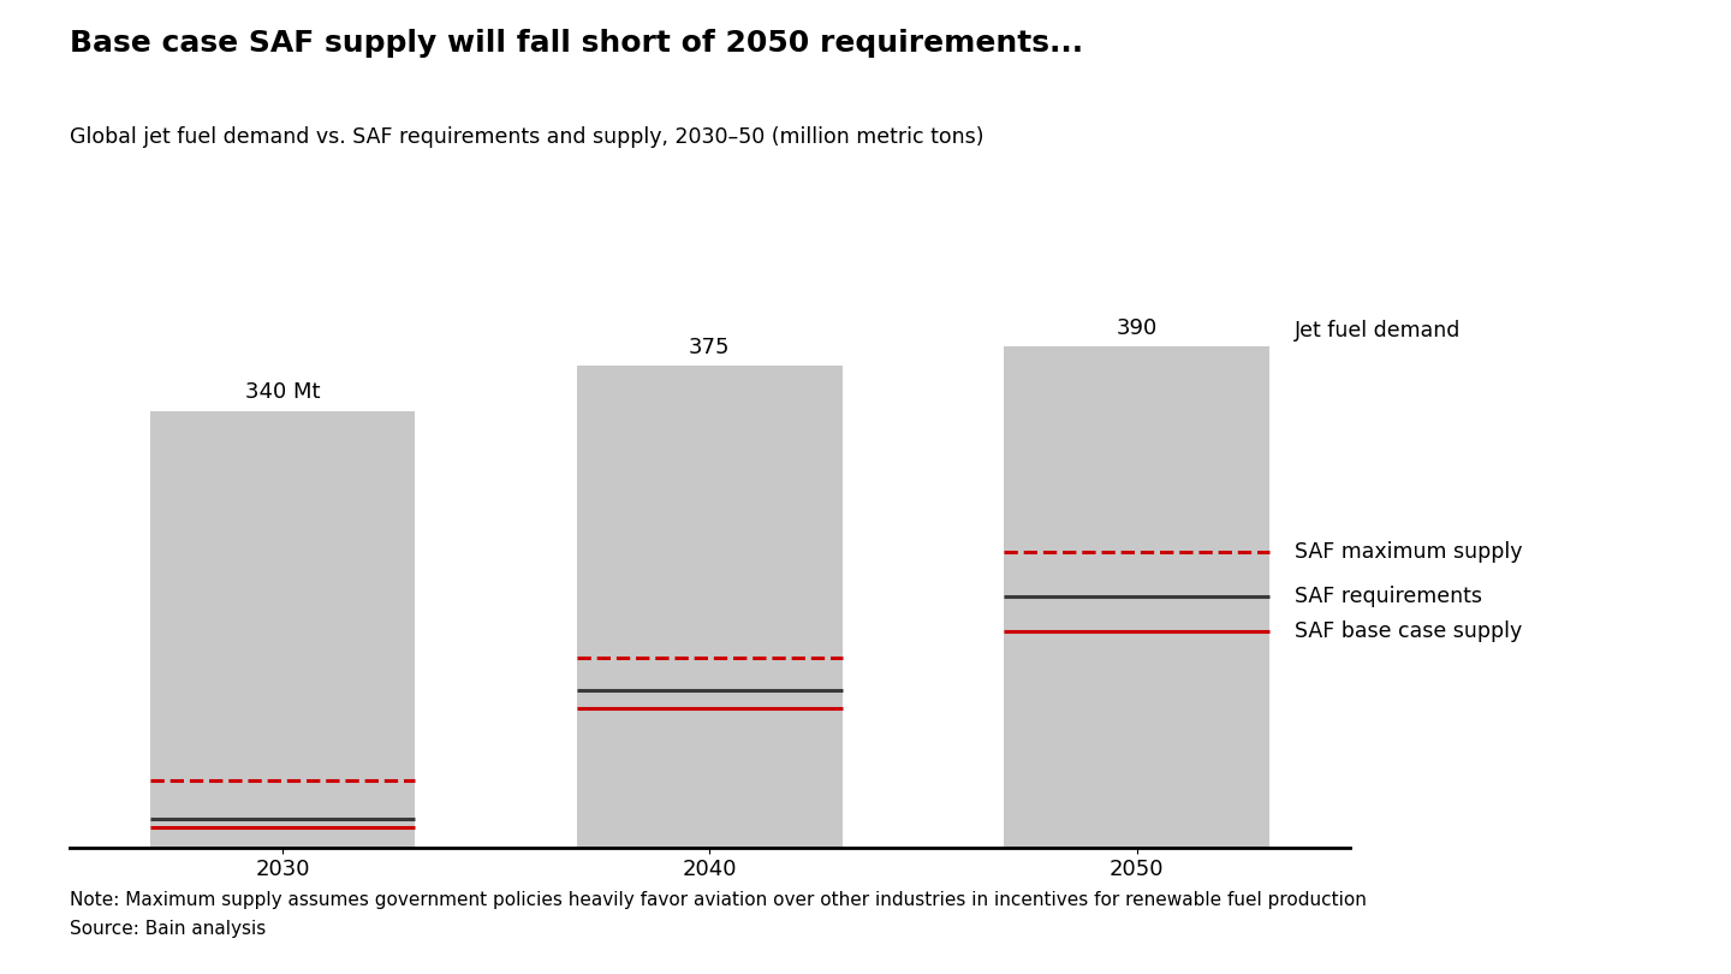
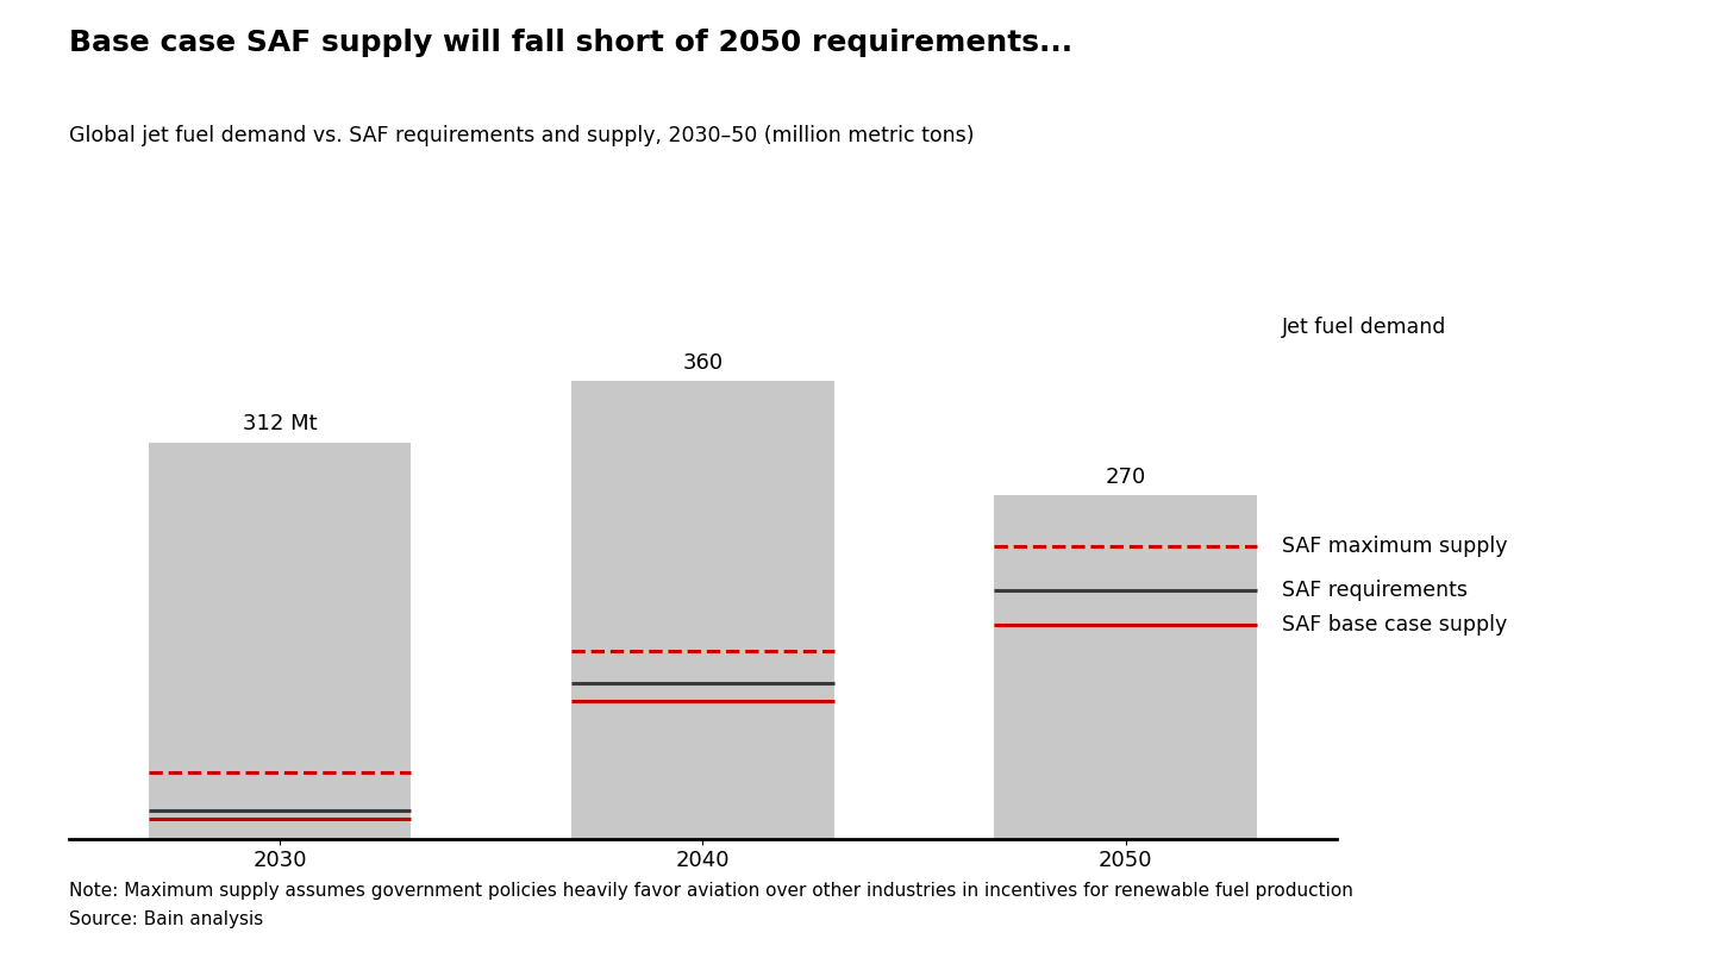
2030: 340 -> 312
2040: 375 -> 360
2050: 390 -> 270
